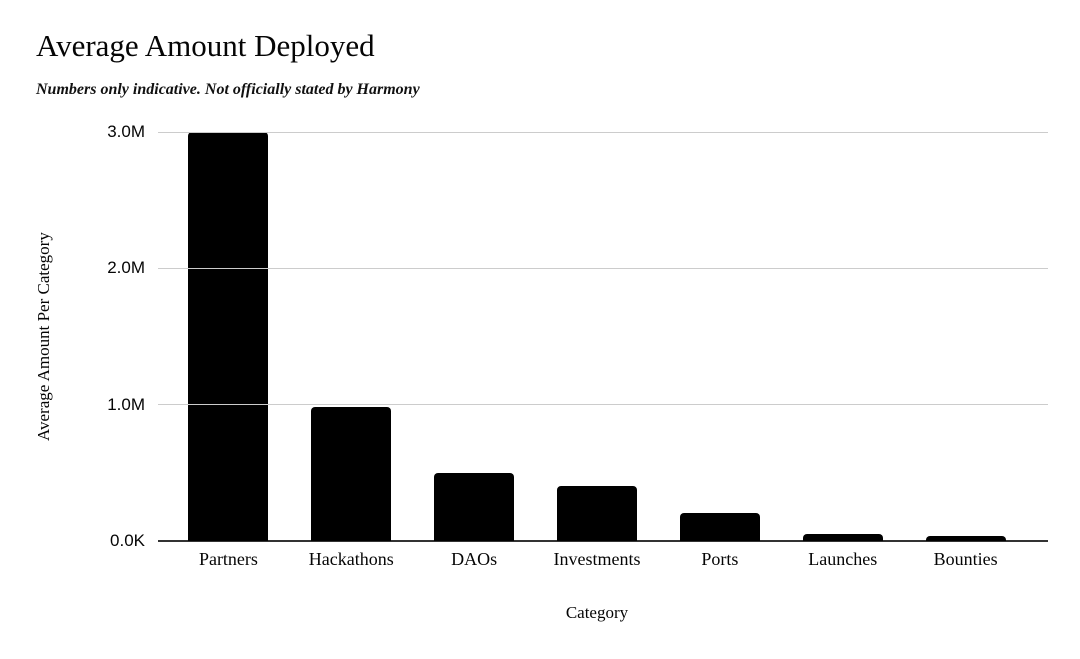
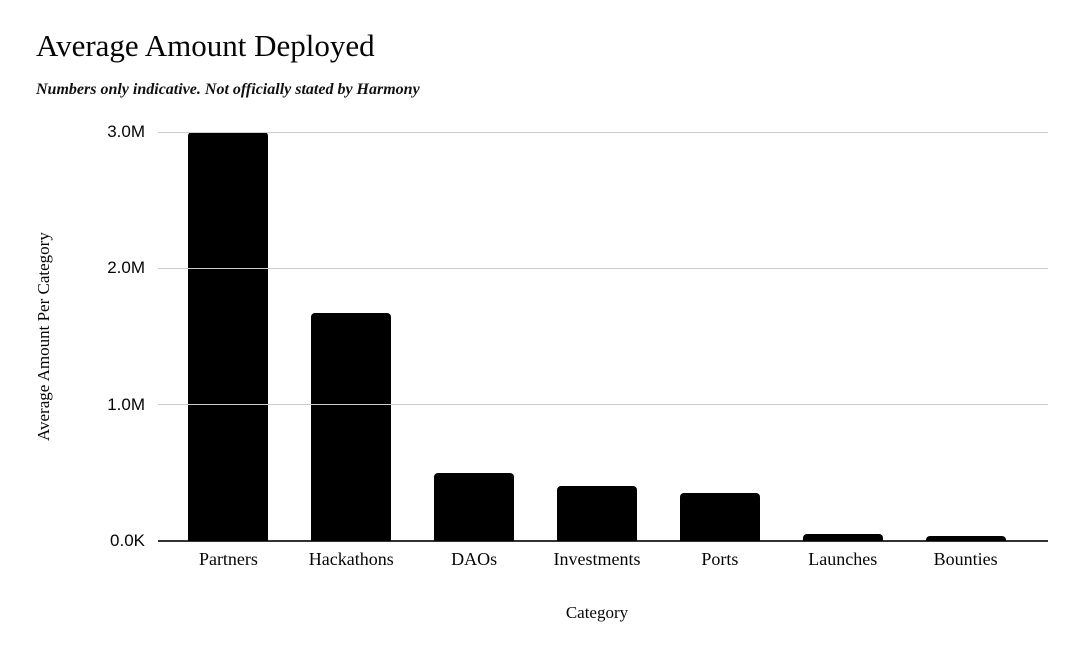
Hackathons: 0.98M -> 1.67M
Ports: 0.20M -> 0.35M
